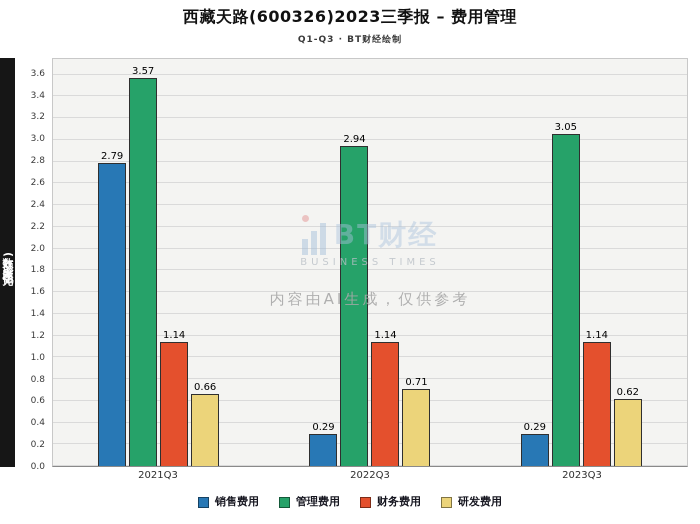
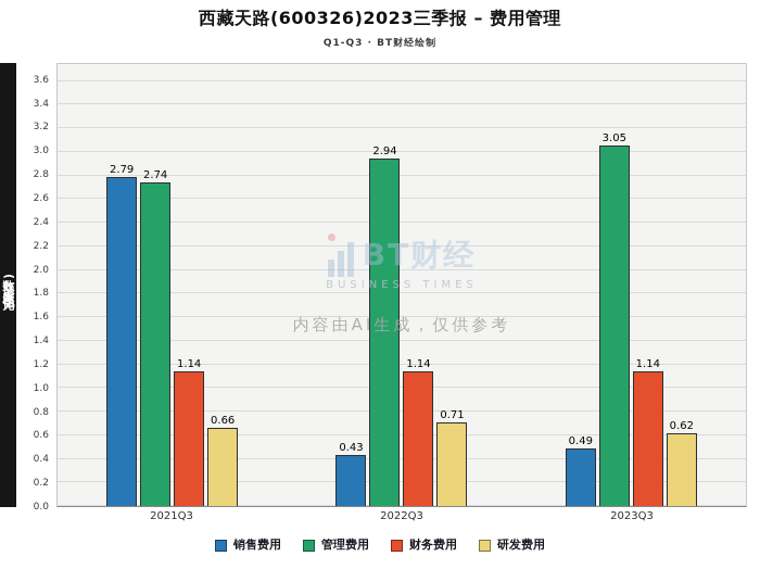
管理费用/2021Q3: 3.57 -> 2.74
销售费用/2022Q3: 0.29 -> 0.43
销售费用/2023Q3: 0.29 -> 0.49
